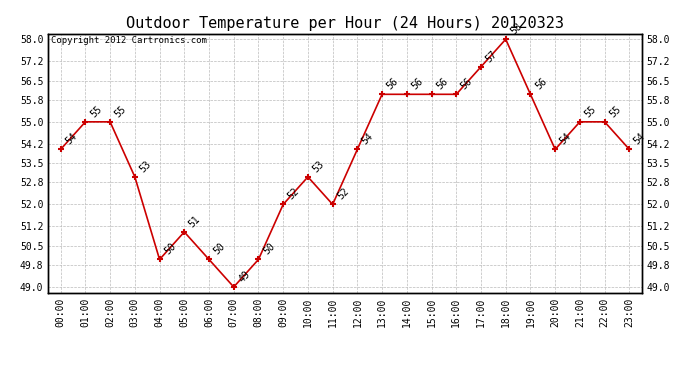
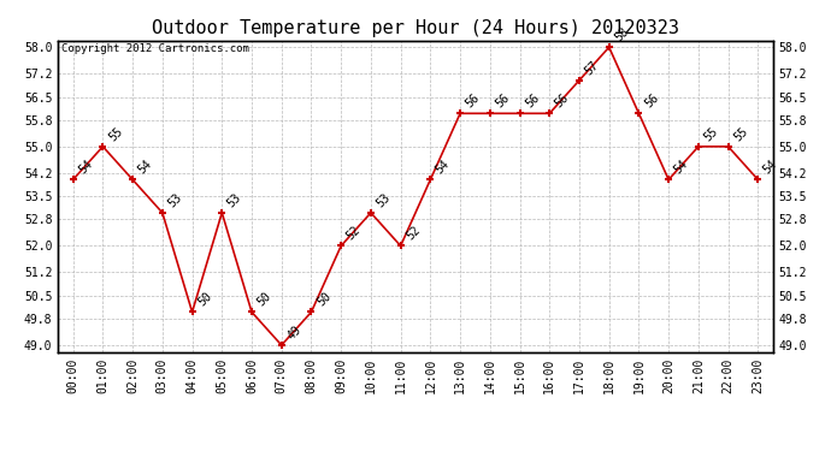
02:00: 55 -> 54
05:00: 51 -> 53
